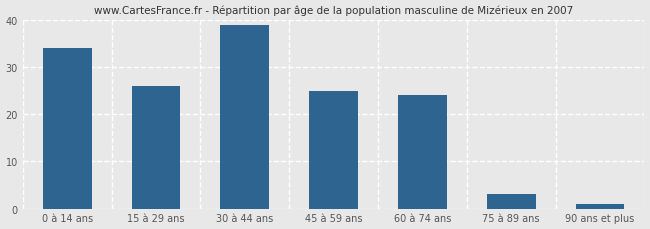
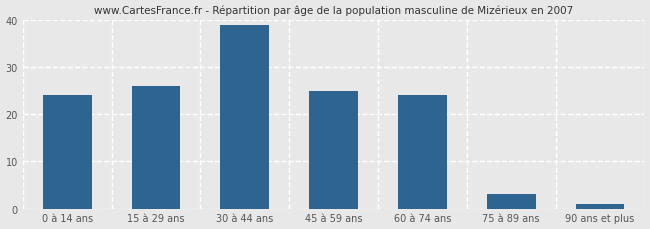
0 à 14 ans: 34 -> 24
